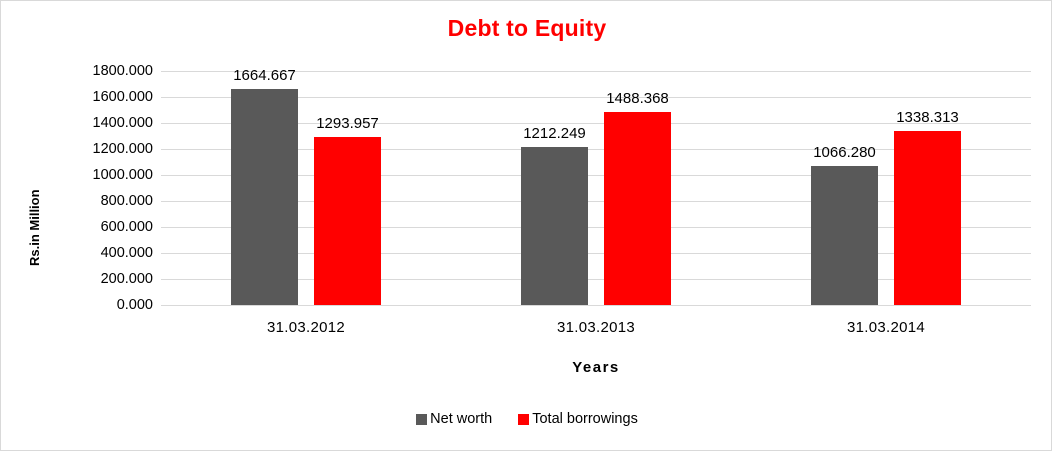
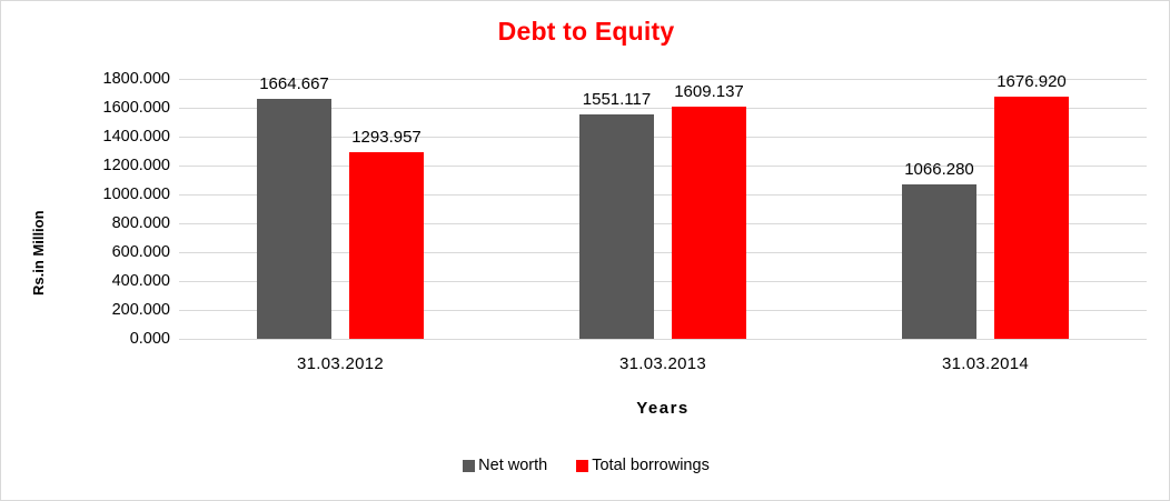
Net worth/31.03.2013: 1212.249 -> 1551.117
Total borrowings/31.03.2013: 1488.368 -> 1609.137
Total borrowings/31.03.2014: 1338.313 -> 1676.920
